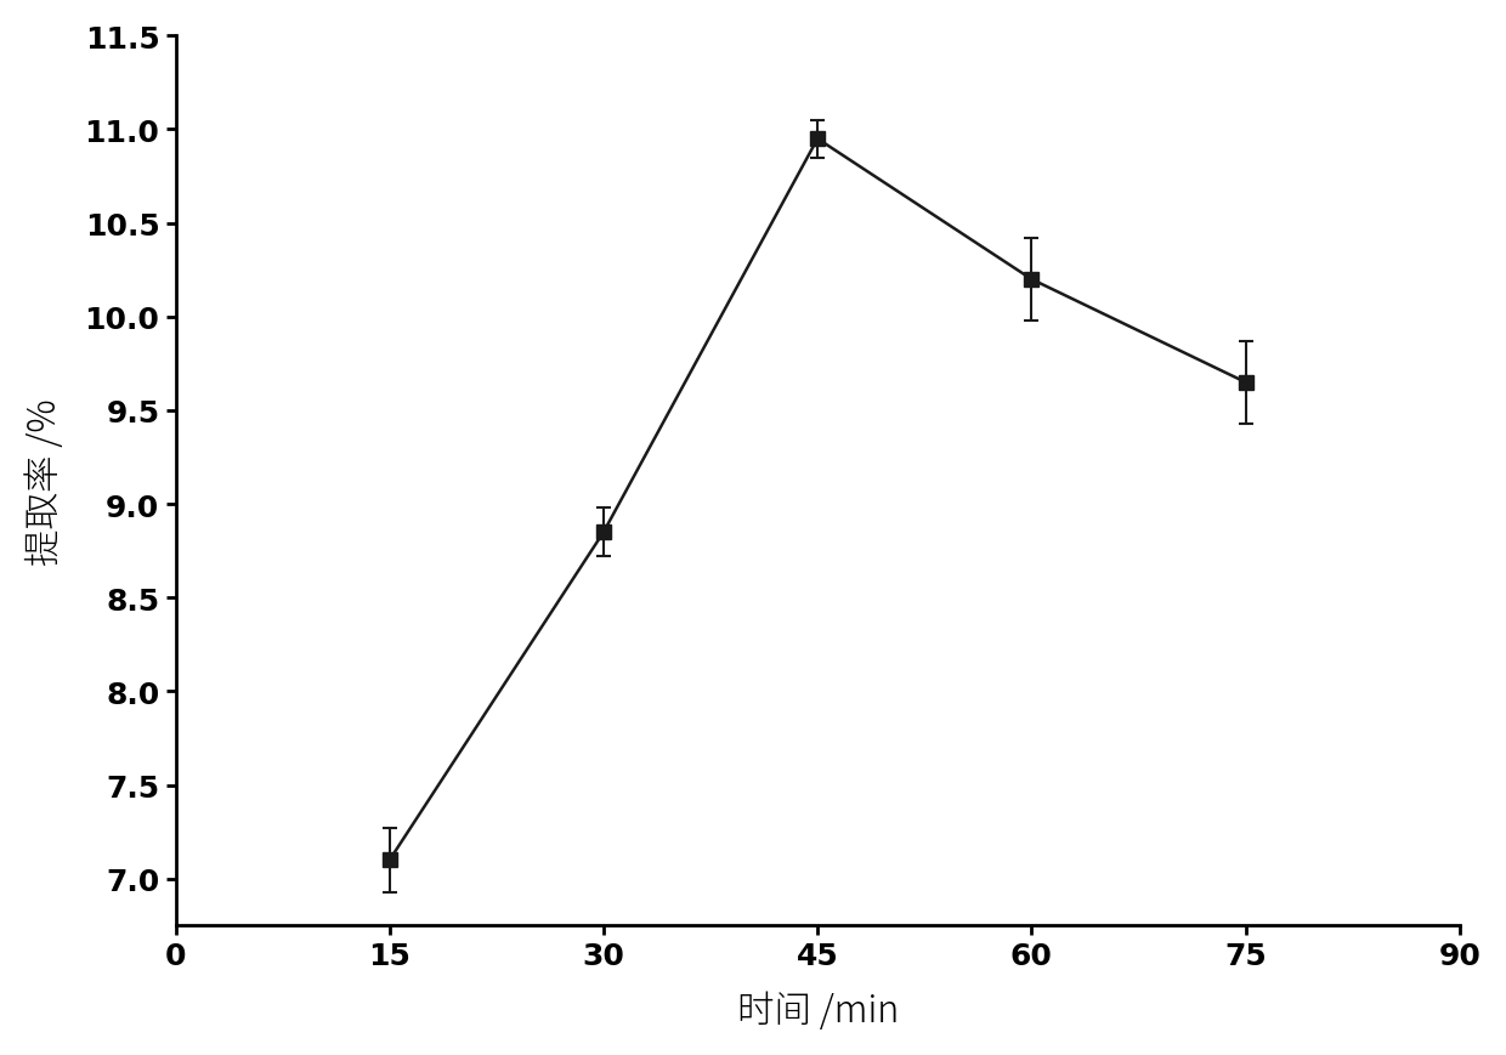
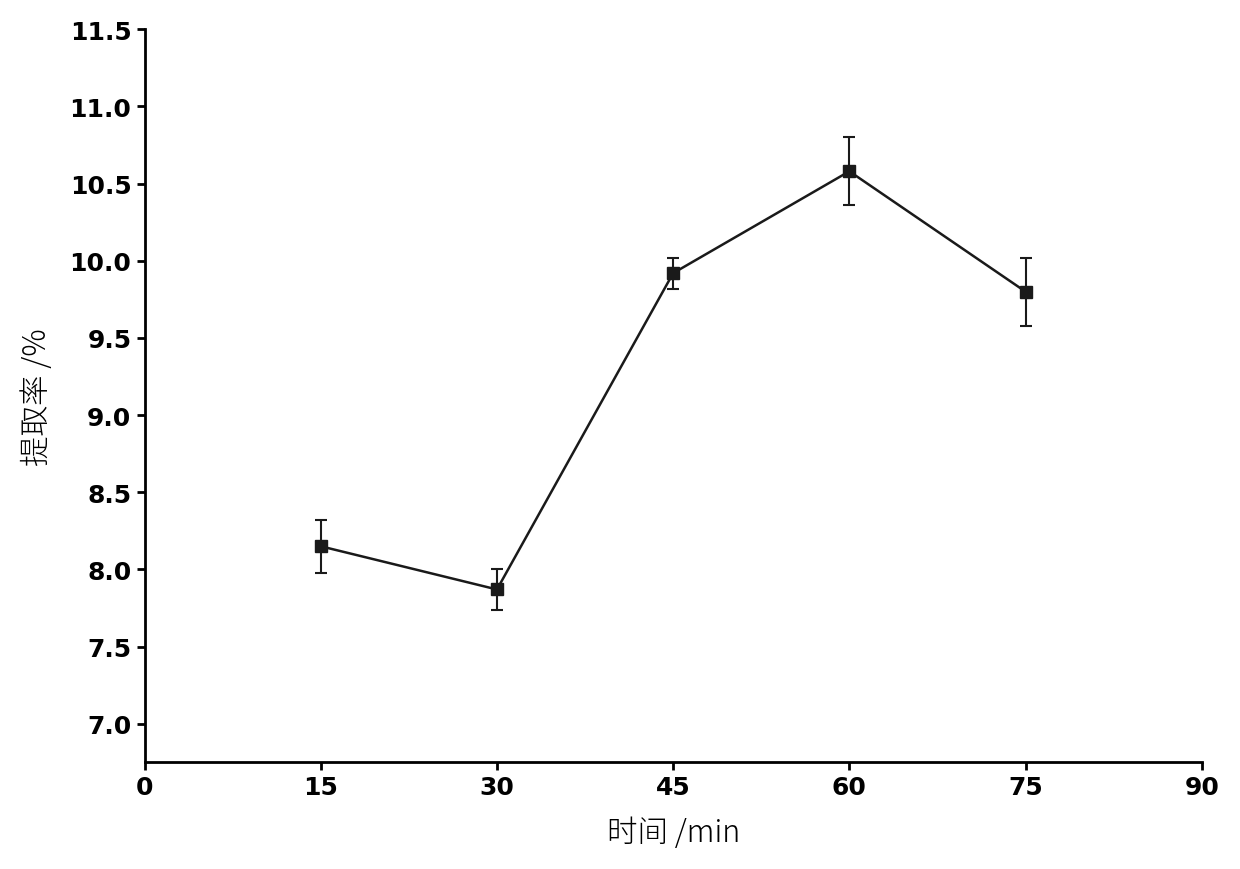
15: 7.10 -> 8.15
30: 8.85 -> 7.87
45: 10.95 -> 9.92
60: 10.20 -> 10.58
75: 9.65 -> 9.80
